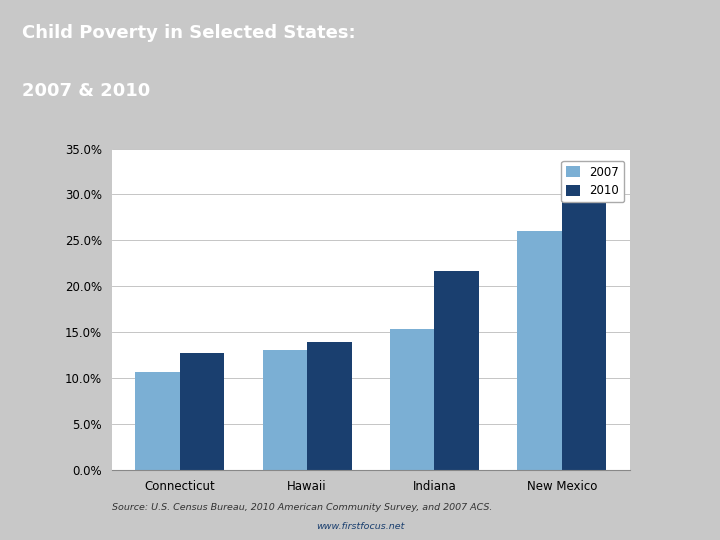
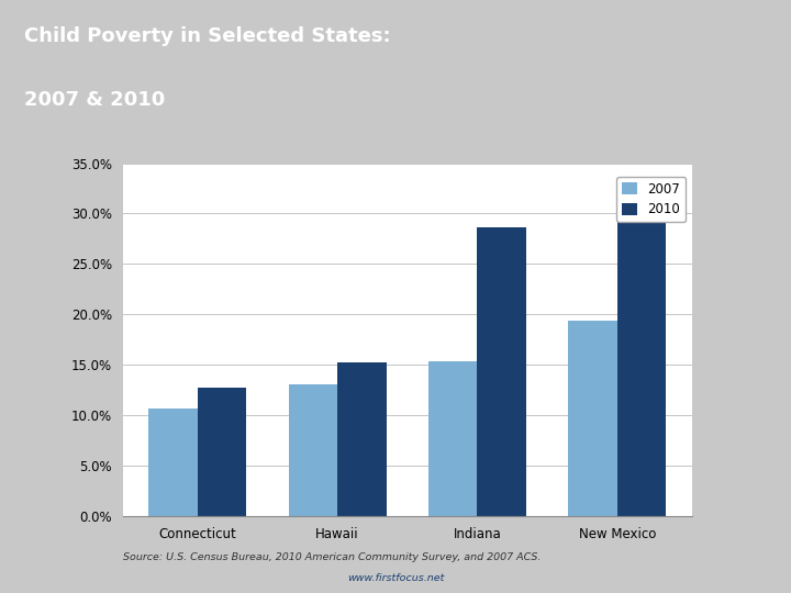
2010/Hawaii: 13.9% -> 15.2%
2010/Indiana: 21.7% -> 28.6%
2007/New Mexico: 26.0% -> 19.4%
